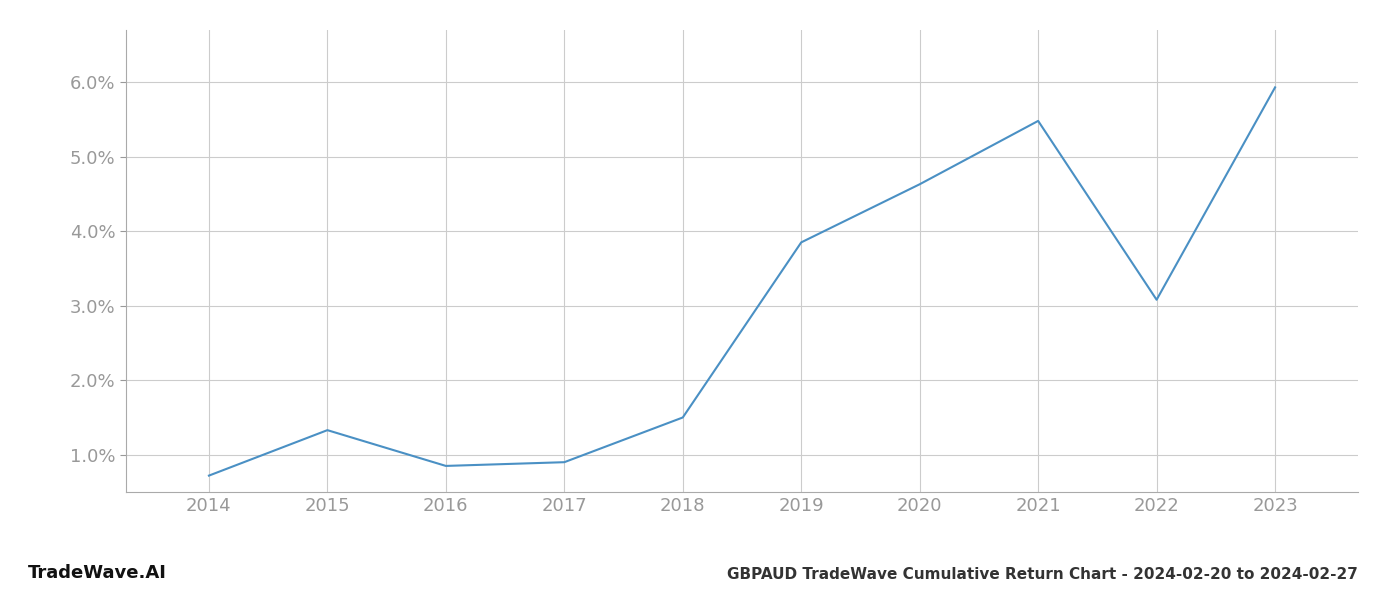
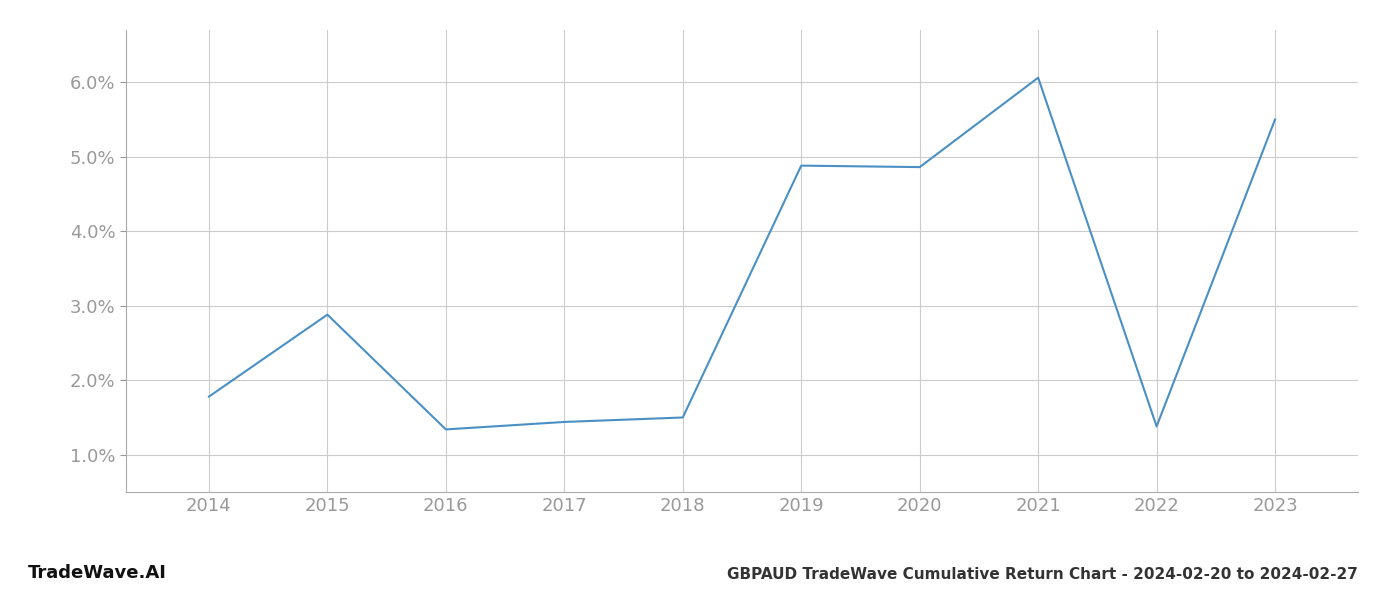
2014: 0.72% -> 1.78%
2015: 1.33% -> 2.88%
2016: 0.85% -> 1.34%
2017: 0.90% -> 1.44%
2019: 3.85% -> 4.88%
2020: 4.63% -> 4.86%
2021: 5.48% -> 6.06%
2022: 3.08% -> 1.38%
2023: 5.93% -> 5.50%
